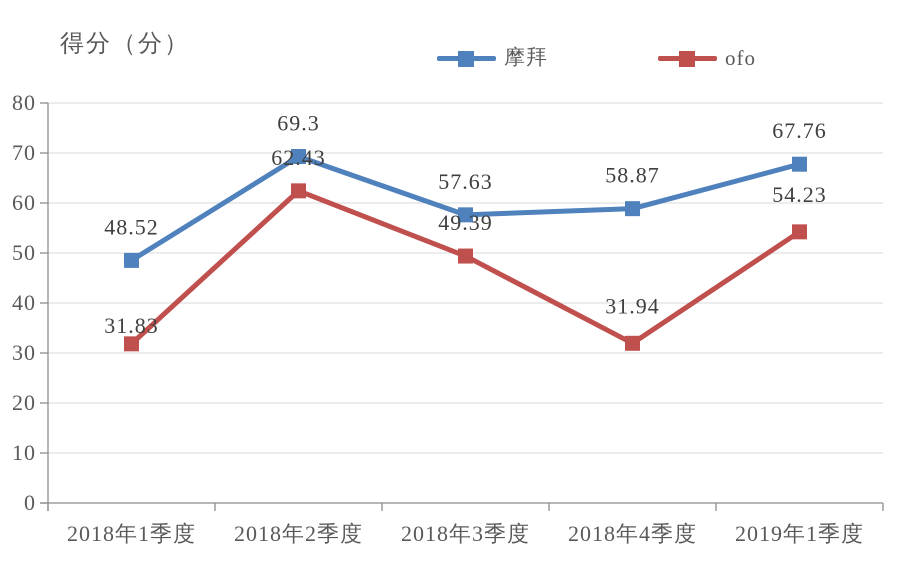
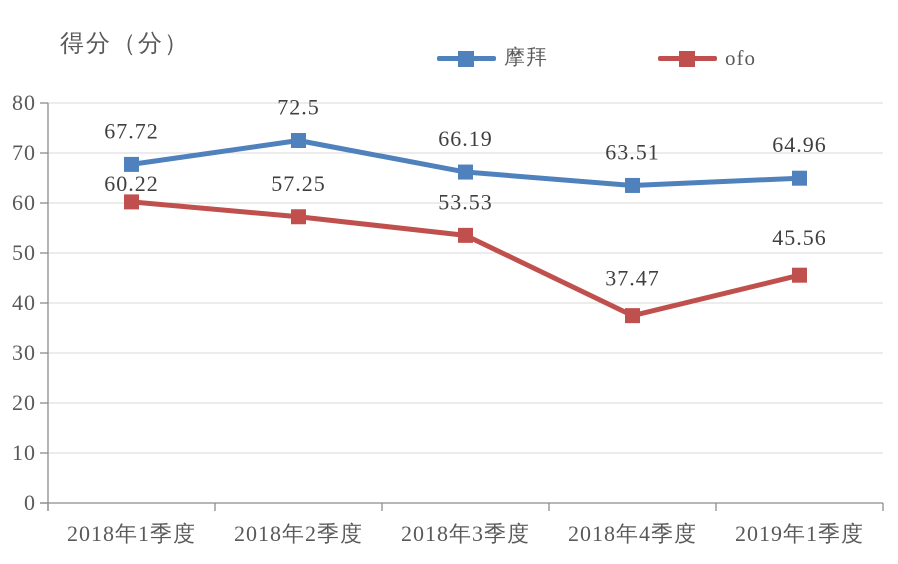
摩拜/2018年1季度: 48.52 -> 67.72
ofo/2018年1季度: 31.83 -> 60.22
摩拜/2018年2季度: 69.3 -> 72.5
ofo/2018年2季度: 62.43 -> 57.25
摩拜/2018年3季度: 57.63 -> 66.19
ofo/2018年3季度: 49.39 -> 53.53
摩拜/2018年4季度: 58.87 -> 63.51
ofo/2018年4季度: 31.94 -> 37.47
摩拜/2019年1季度: 67.76 -> 64.96
ofo/2019年1季度: 54.23 -> 45.56
